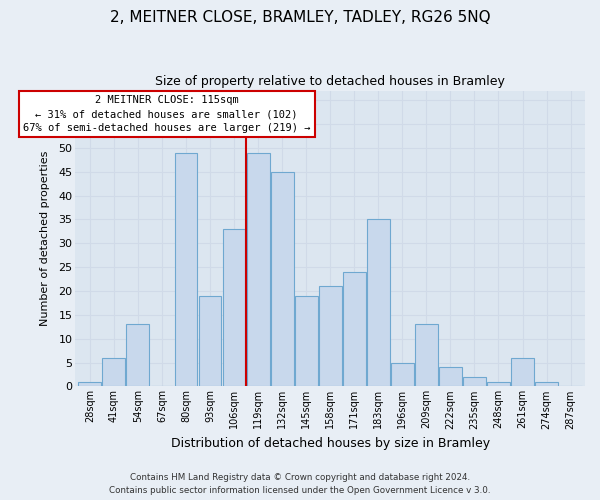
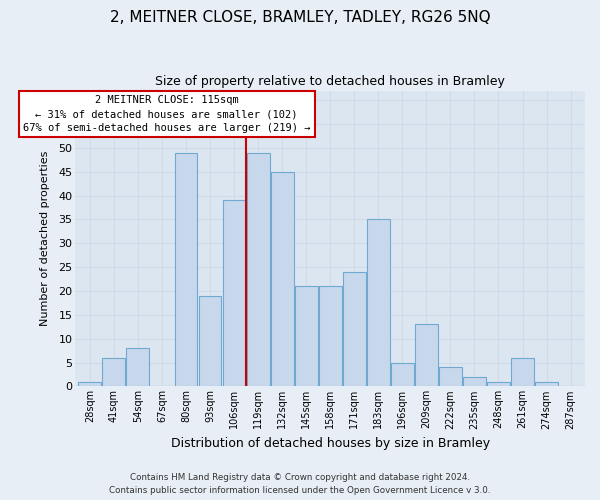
54sqm: 13 -> 8
106sqm: 33 -> 39
145sqm: 19 -> 21
